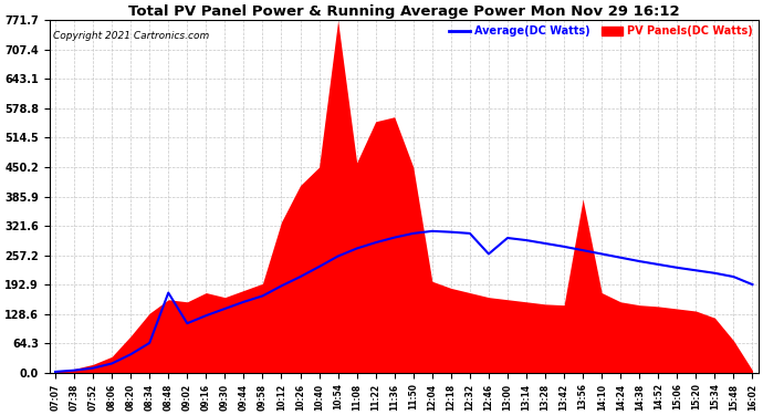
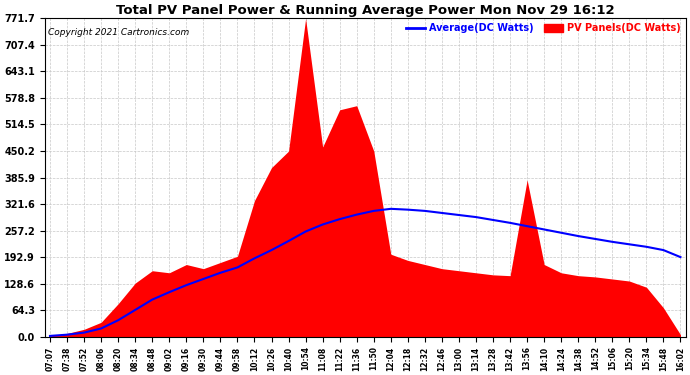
Average(DC Watts)/08:48: 175 -> 90
Average(DC Watts)/12:46: 260 -> 300
